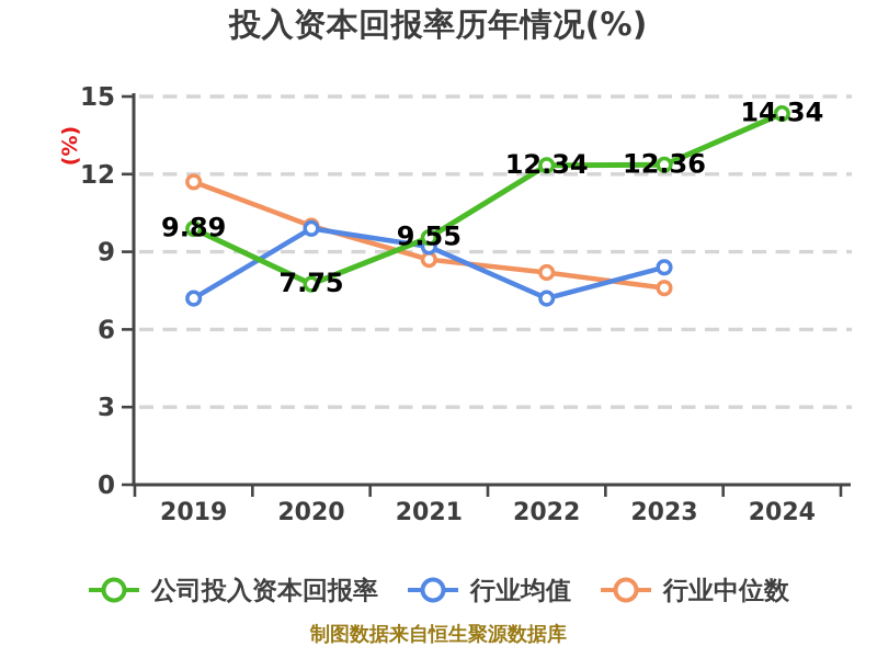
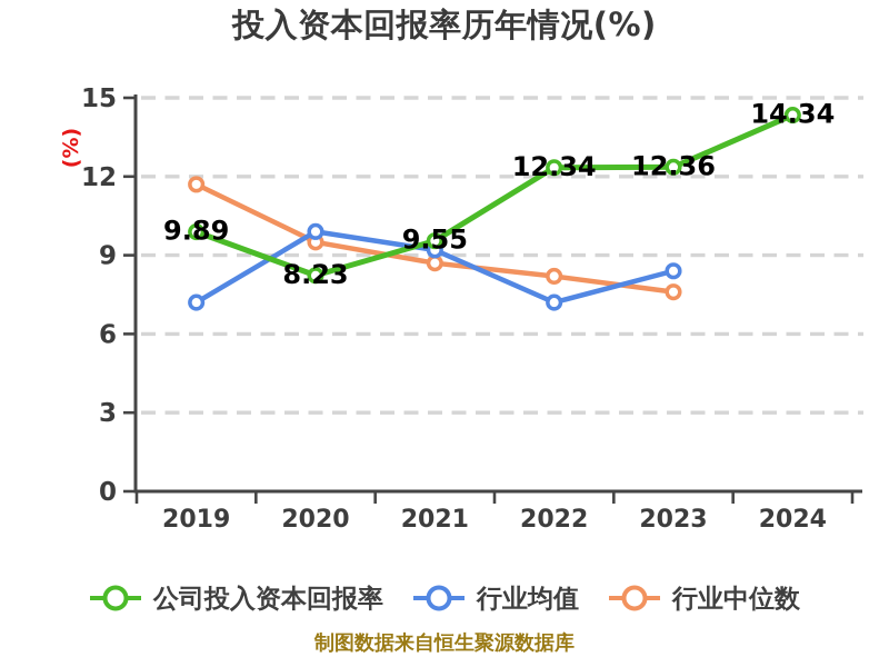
公司投入资本回报率/2020: 7.75 -> 8.23
行业中位数/2020: 10.0 -> 9.5
